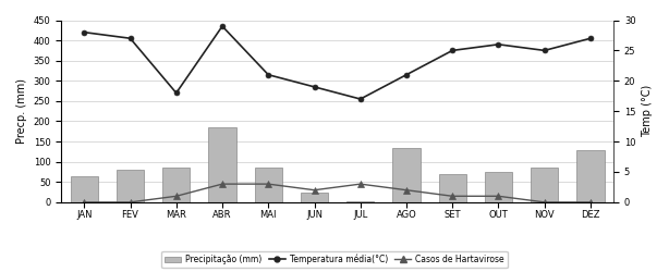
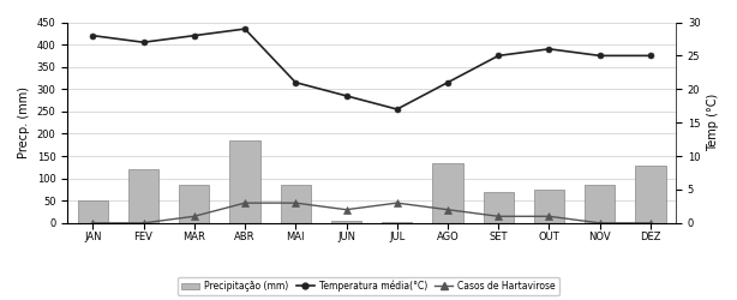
Precipitação (mm)/JAN: 65 -> 50
Precipitação (mm)/FEV: 80 -> 120
Temperatura média(°C)/MAR: 18 -> 28
Precipitação (mm)/JUN: 25 -> 5
Temperatura média(°C)/DEZ: 27 -> 25
